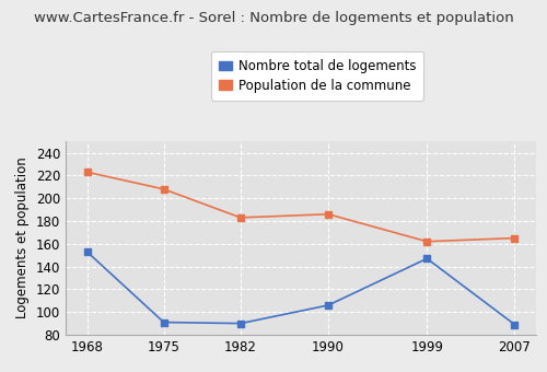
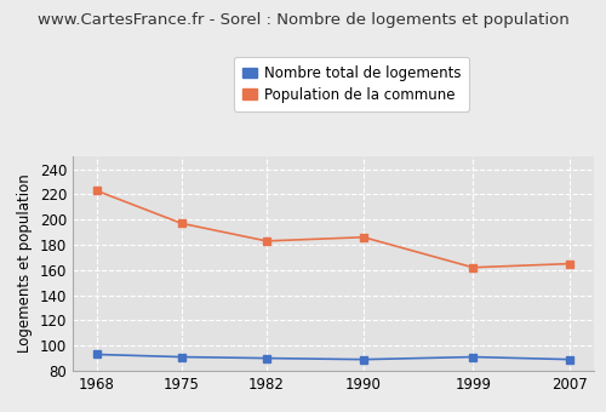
Nombre total de logements/1968: 153 -> 93
Population de la commune/1975: 208 -> 197
Nombre total de logements/1990: 106 -> 89
Nombre total de logements/1999: 147 -> 91
